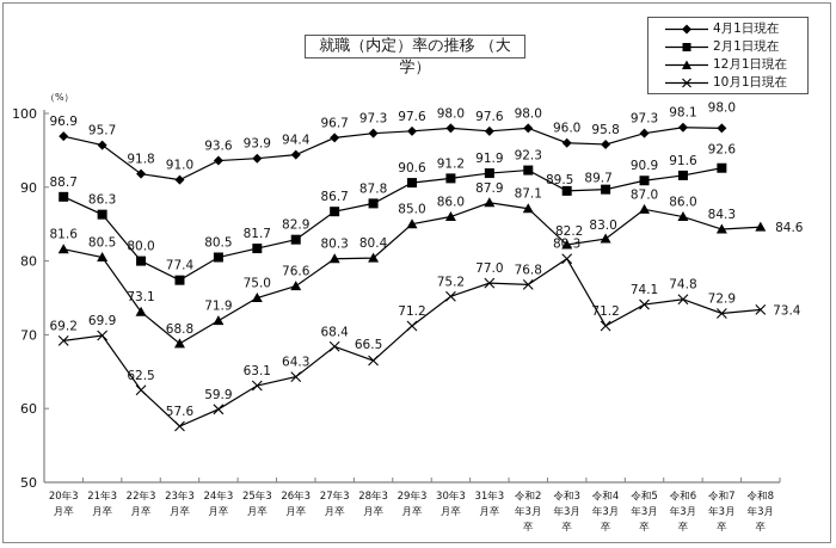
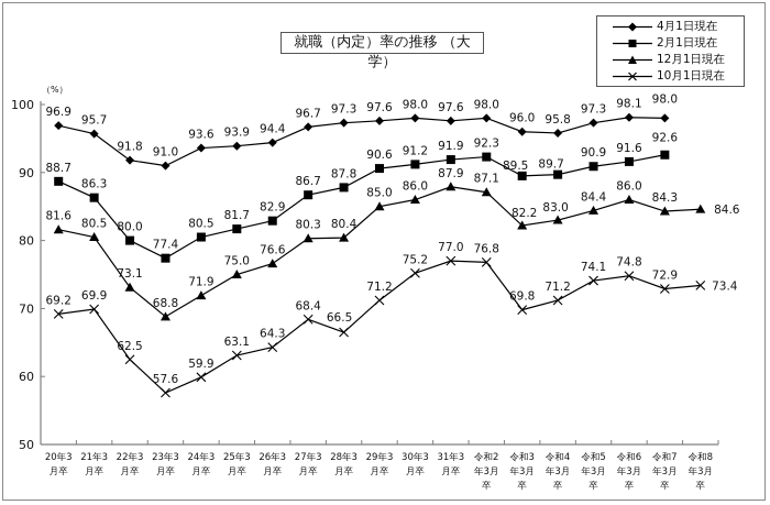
10月1日現在/令和3年3月卒: 80.3 -> 69.8
12月1日現在/令和5年3月卒: 87.0 -> 84.4
